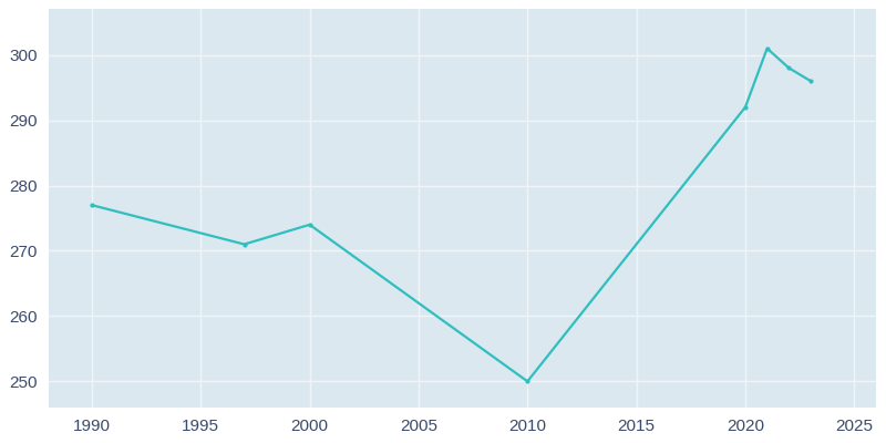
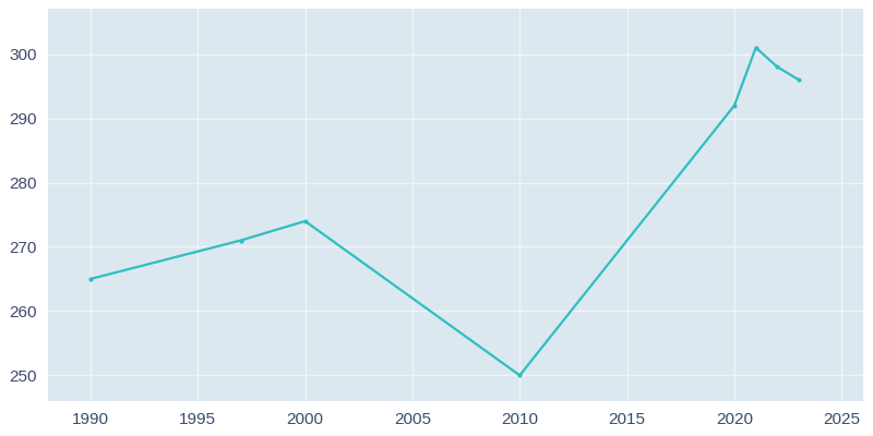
1990: 277 -> 265
